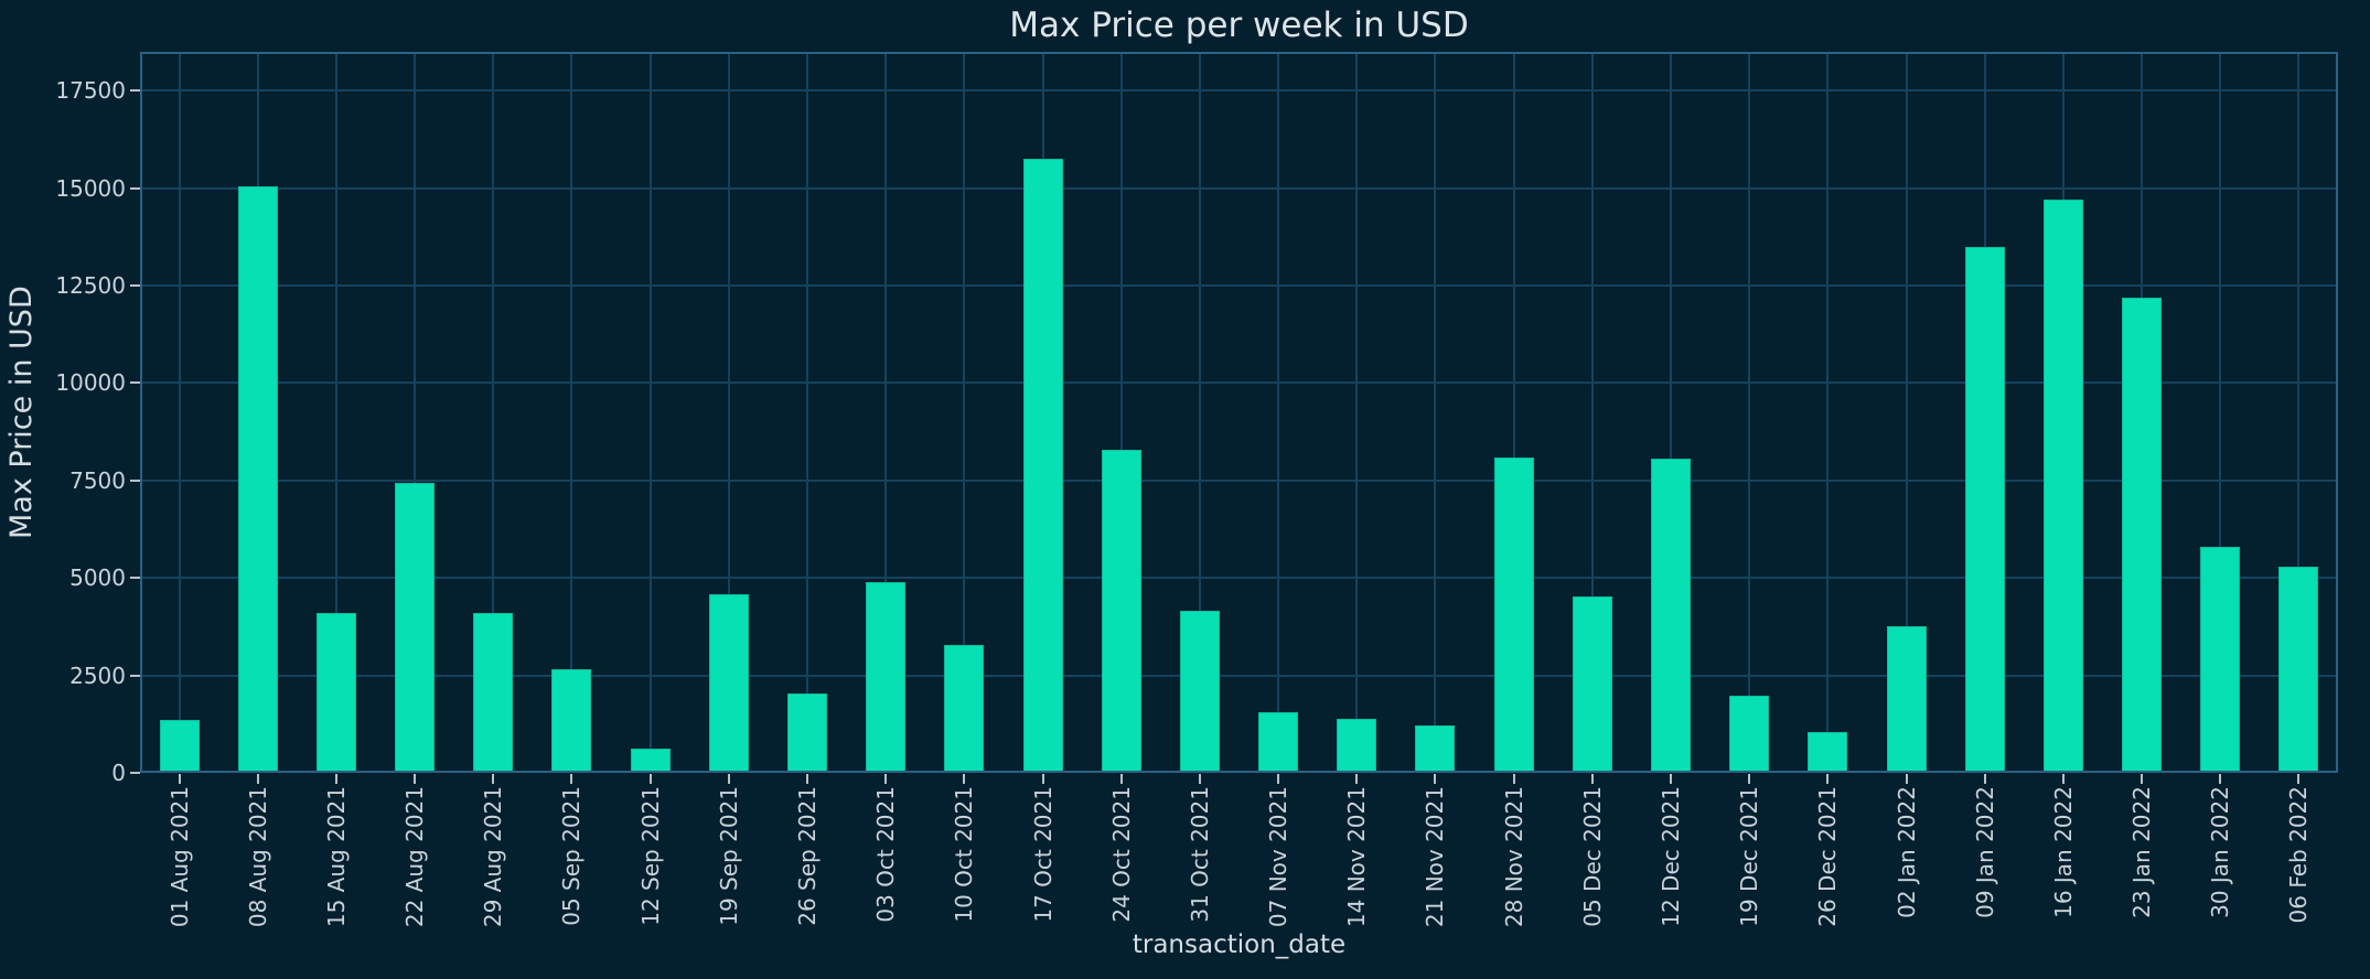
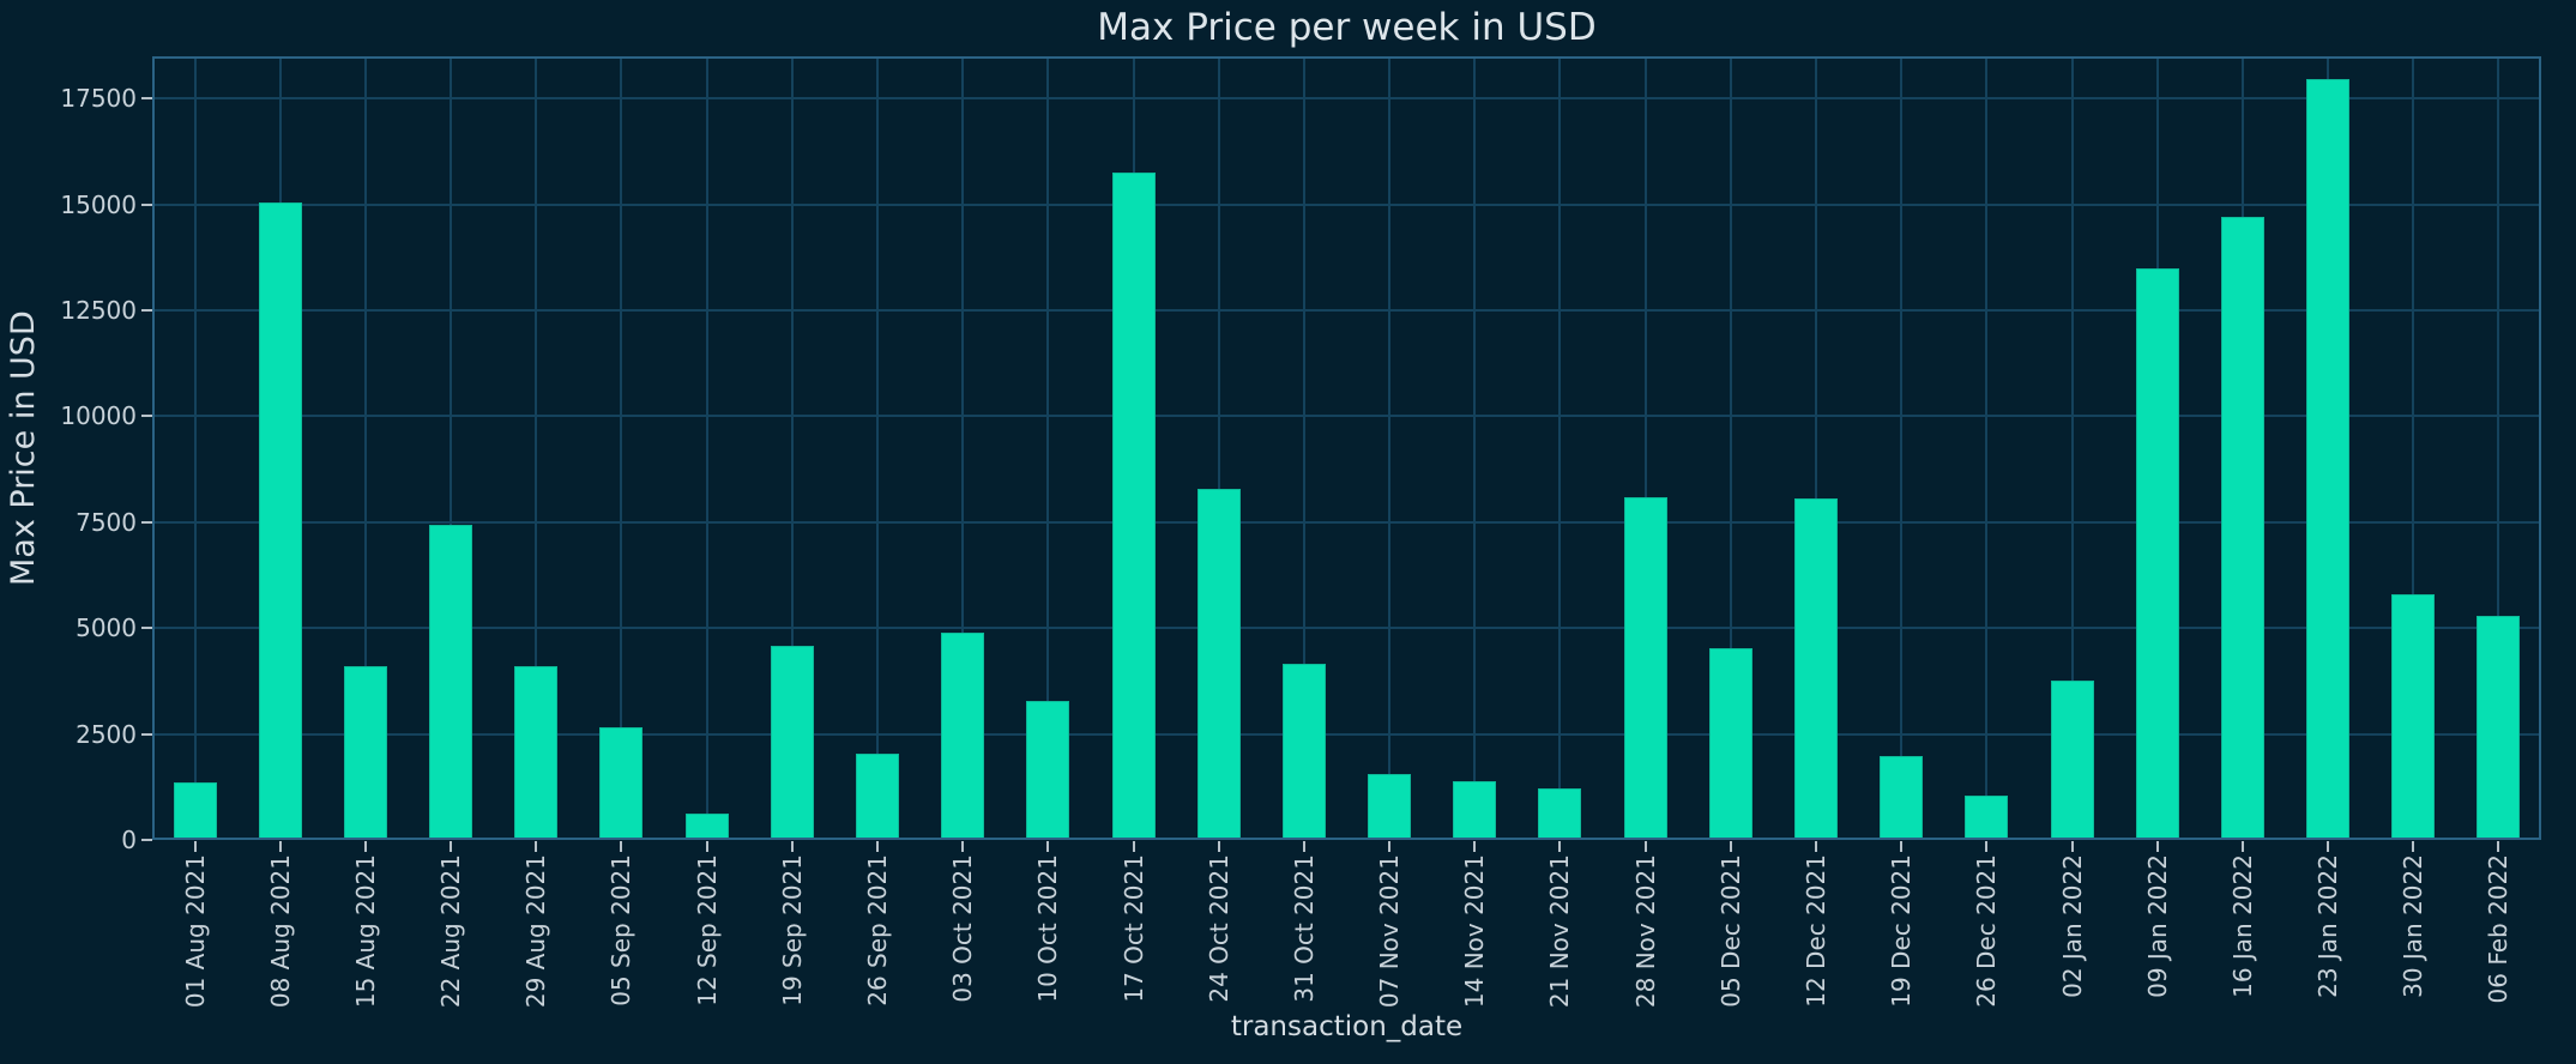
23 Jan 2022: 12200 -> 18000
